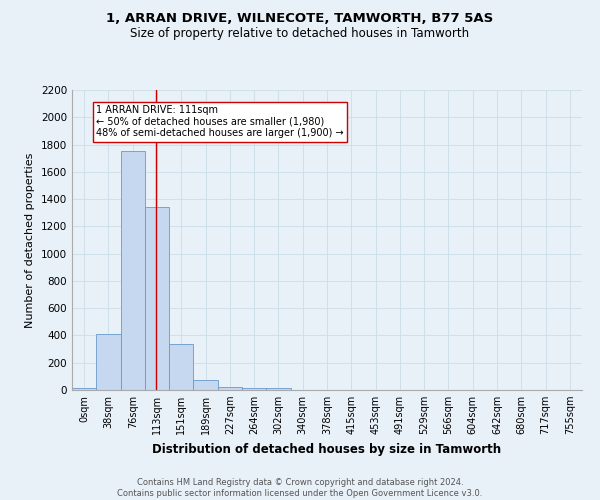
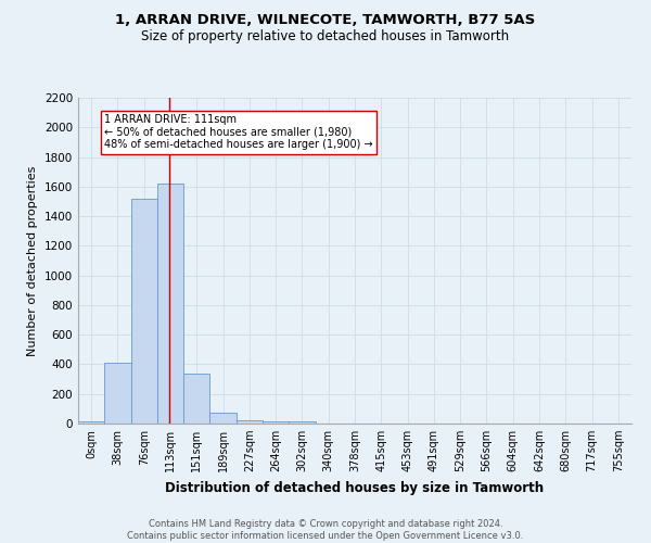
76sqm: 1750 -> 1520
113sqm: 1340 -> 1620
